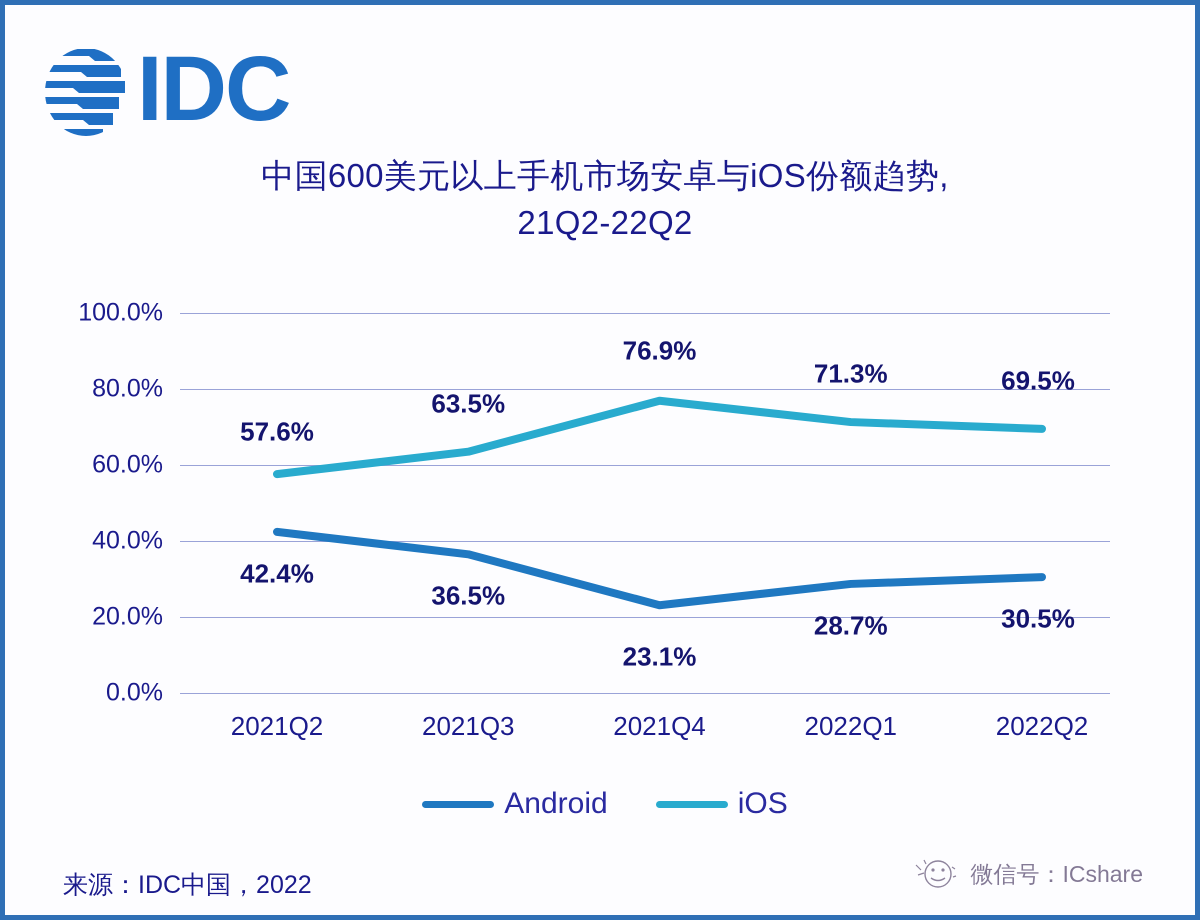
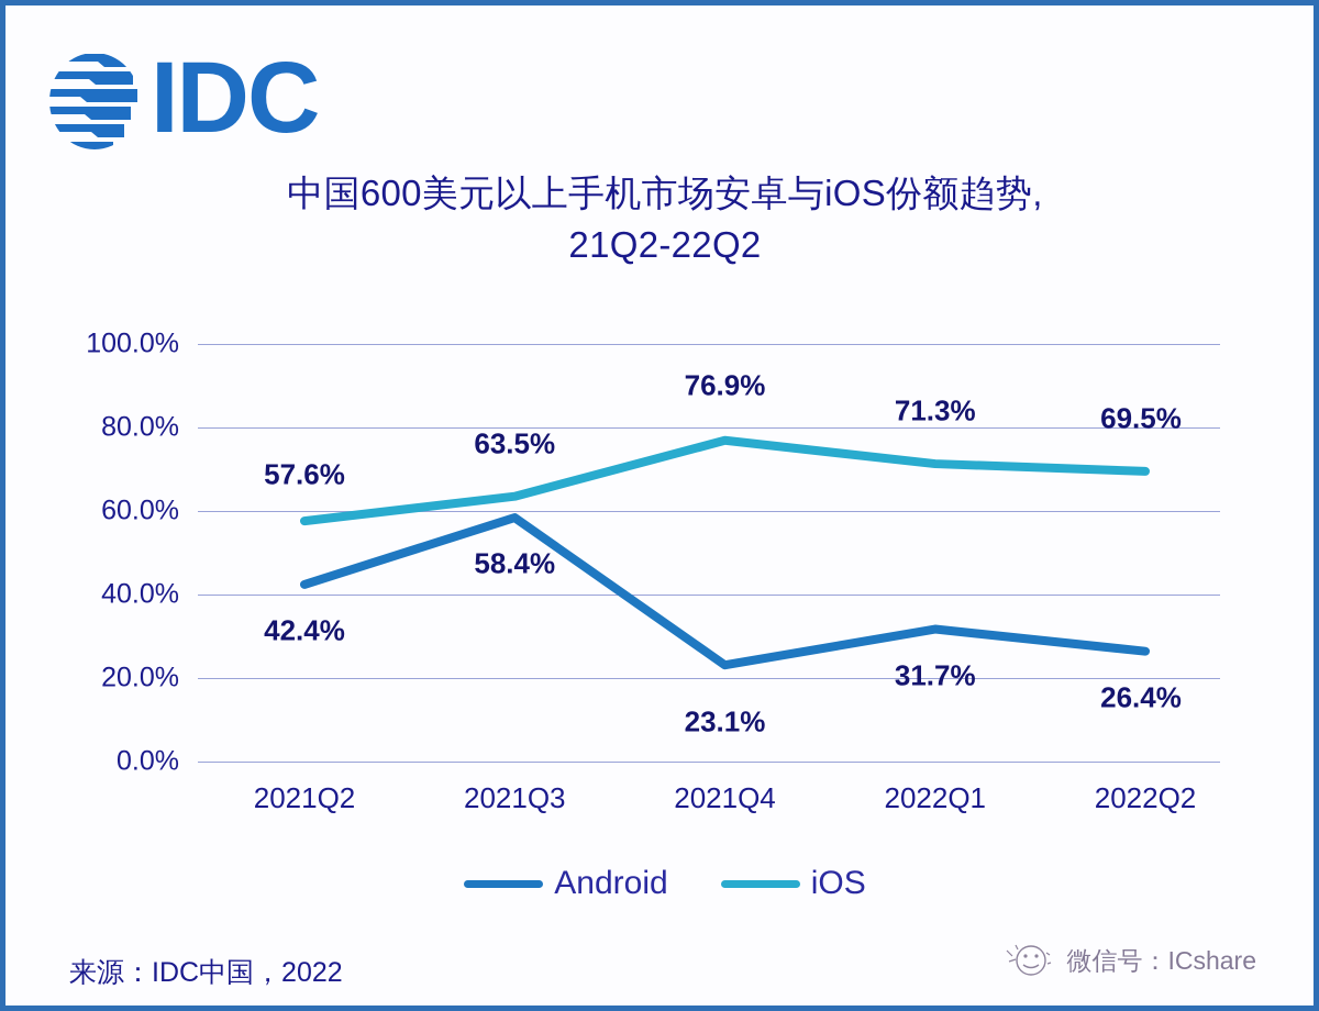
Android/2021Q3: 36.5% -> 58.4%
Android/2022Q1: 28.7% -> 31.7%
Android/2022Q2: 30.5% -> 26.4%
